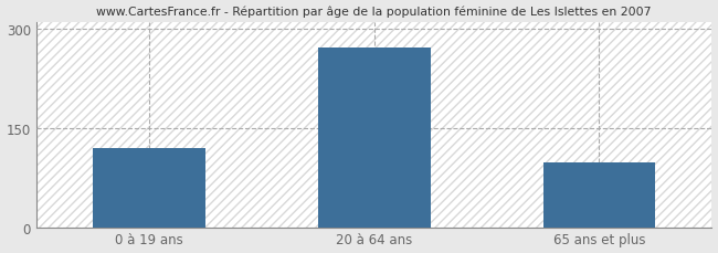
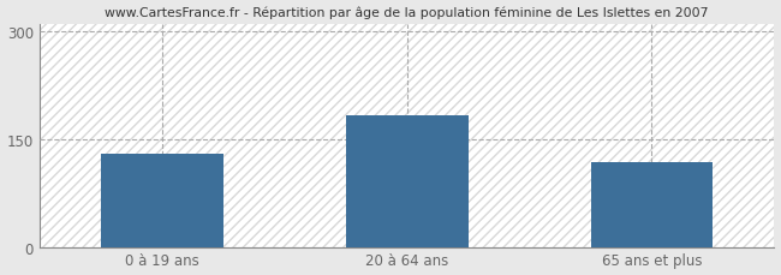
0 à 19 ans: 120 -> 130
20 à 64 ans: 272 -> 183
65 ans et plus: 98 -> 118
